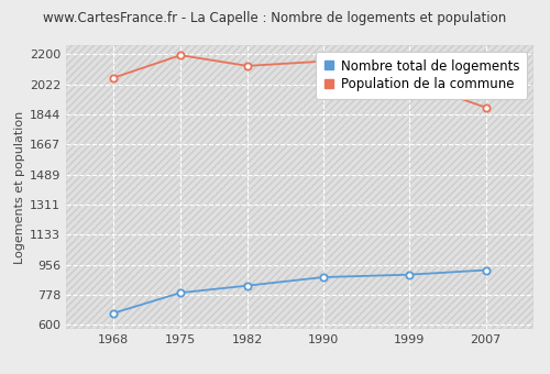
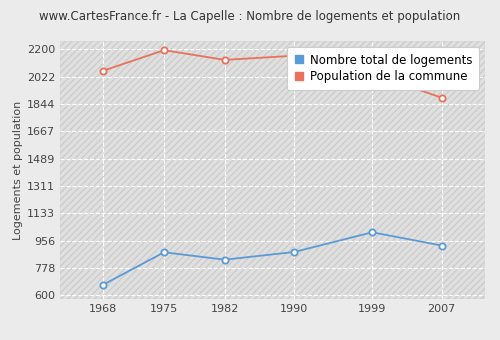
Nombre total de logements/1975: 790 -> 880
Nombre total de logements/1999: 900 -> 1010
